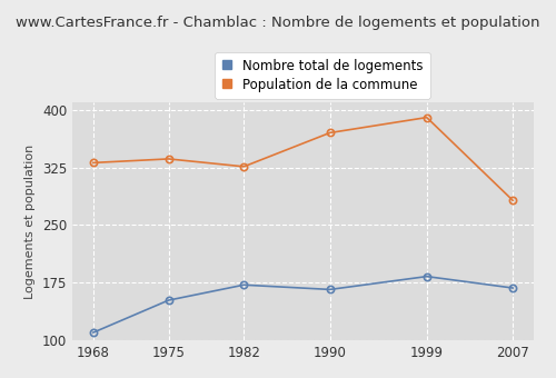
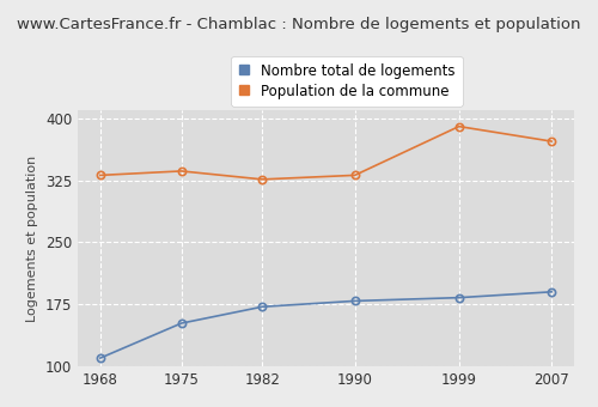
Nombre total de logements/1990: 166 -> 179
Population de la commune/1990: 370 -> 331
Nombre total de logements/2007: 168 -> 190
Population de la commune/2007: 282 -> 372
